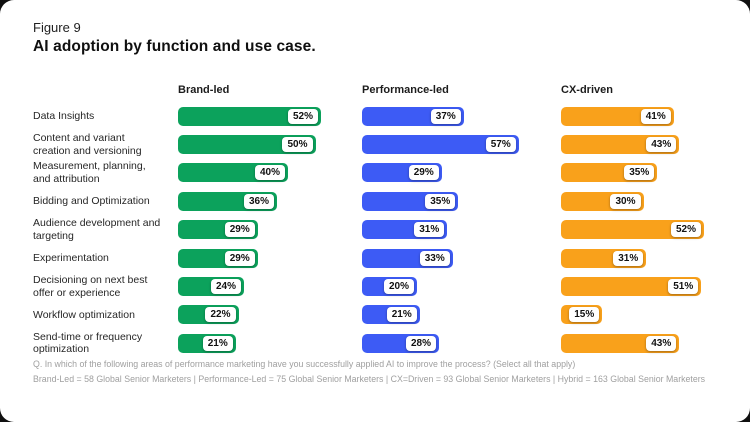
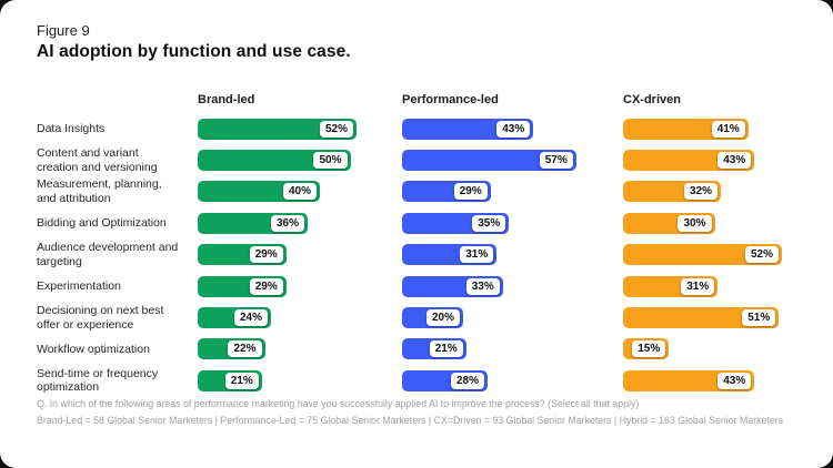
Performance-led/Data Insights: 37% -> 43%
CX-driven/Measurement, planning, and attribution: 35% -> 32%
